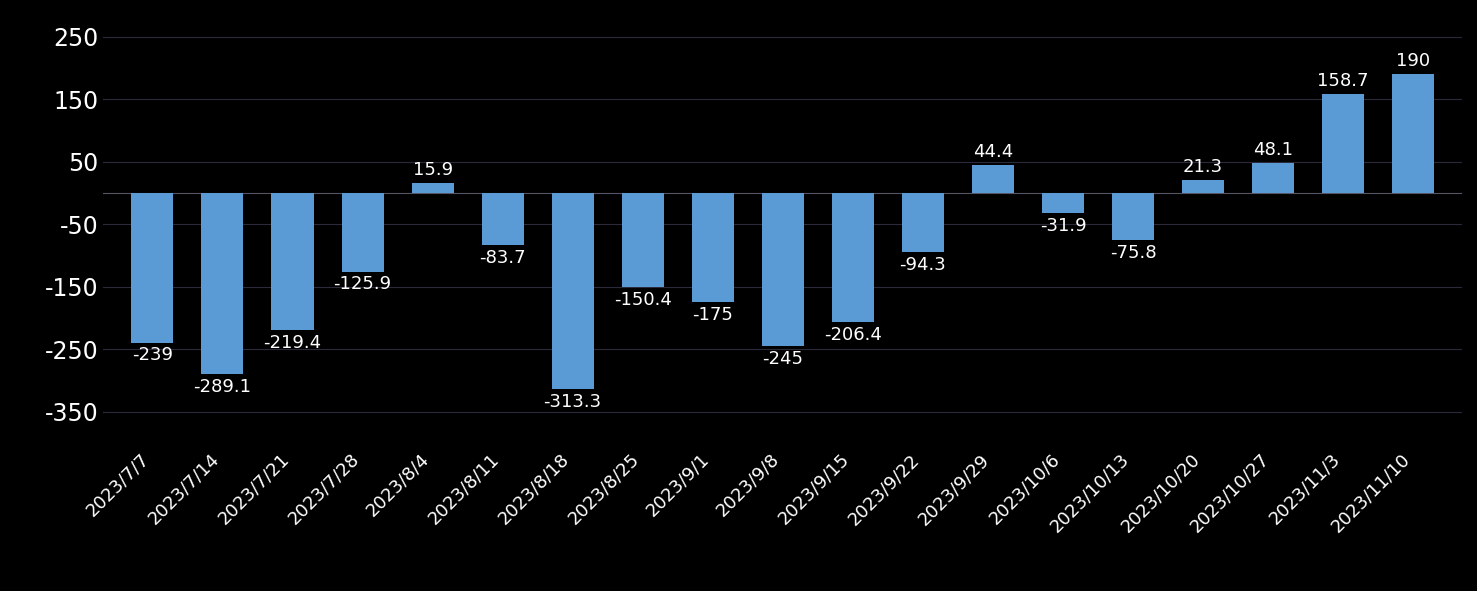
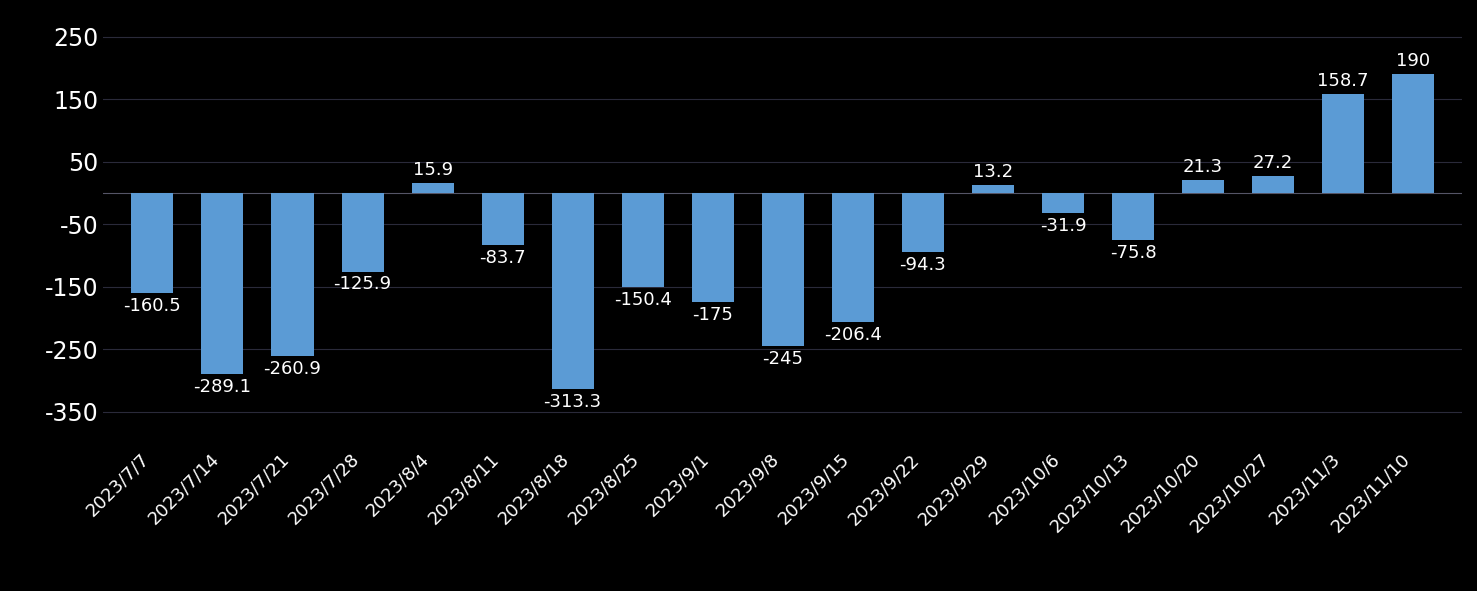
2023/7/7: -239 -> -160.5
2023/7/21: -219.4 -> -260.9
2023/9/29: 44.4 -> 13.2
2023/10/27: 48.1 -> 27.2
